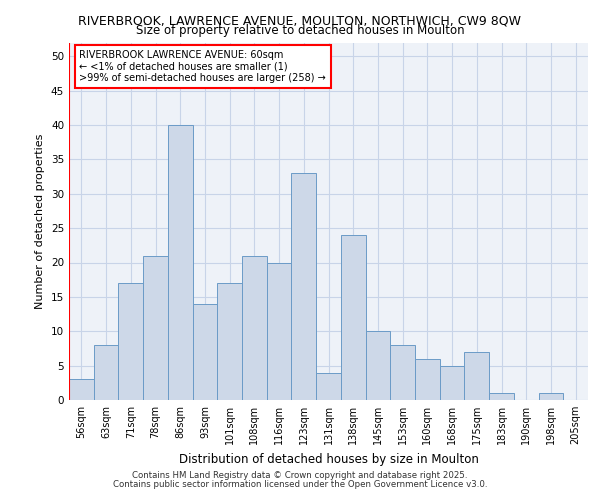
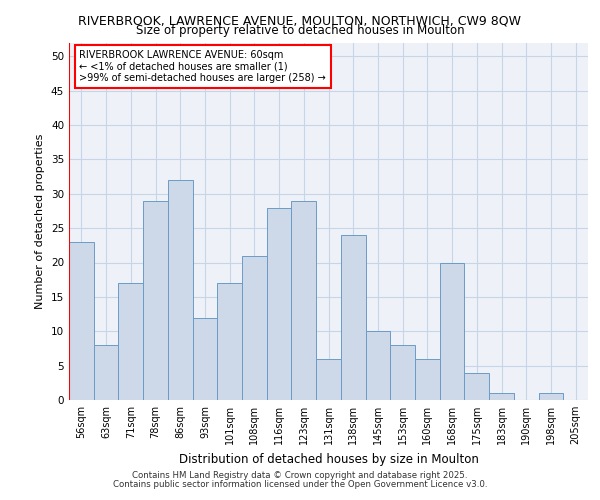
56sqm: 3 -> 23
78sqm: 21 -> 29
86sqm: 40 -> 32
93sqm: 14 -> 12
116sqm: 20 -> 28
123sqm: 33 -> 29
131sqm: 4 -> 6
168sqm: 5 -> 20
175sqm: 7 -> 4
